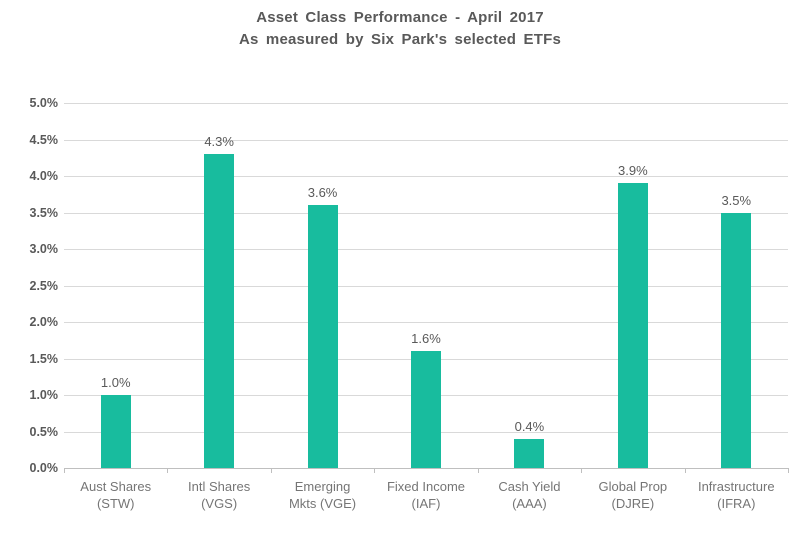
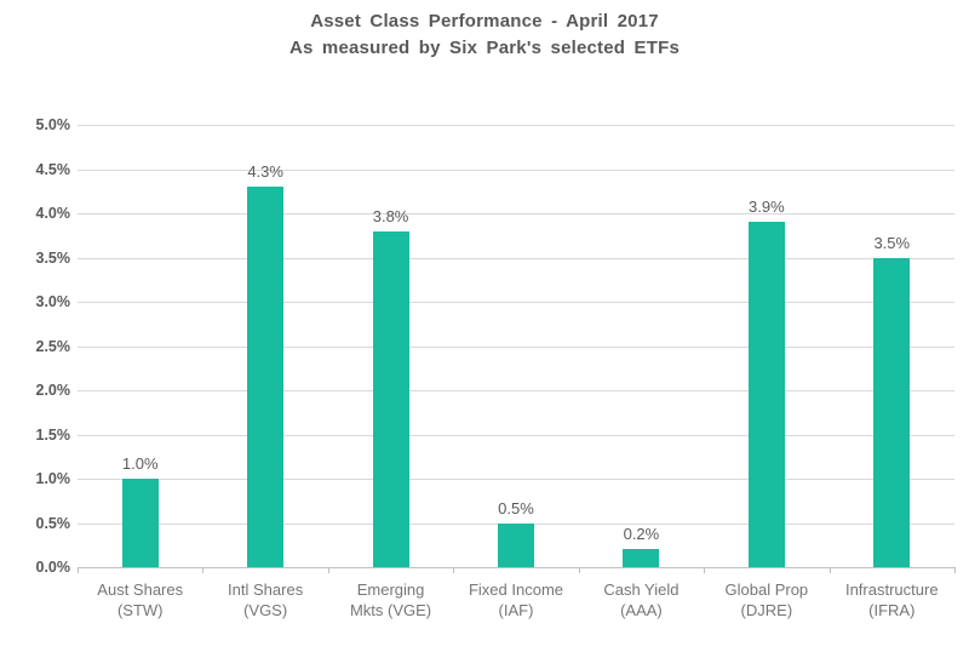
Emerging Mkts (VGE): 3.6% -> 3.8%
Fixed Income (IAF): 1.6% -> 0.5%
Cash Yield (AAA): 0.4% -> 0.2%
